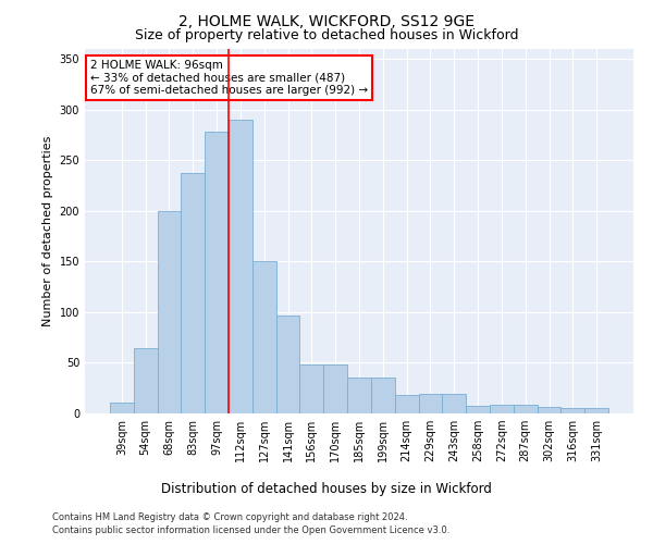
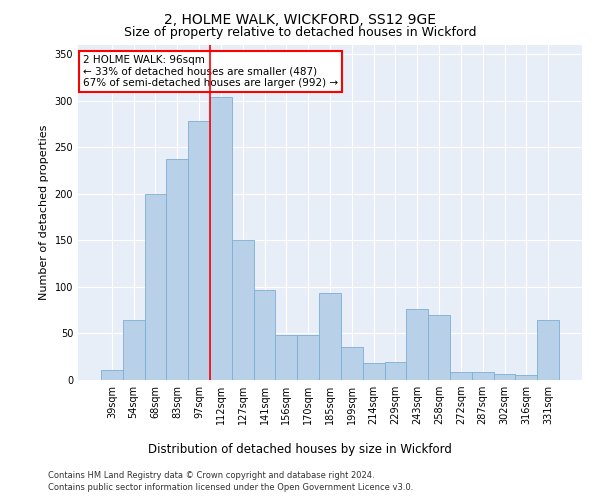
112sqm: 290 -> 304
185sqm: 35 -> 94
243sqm: 19 -> 76
258sqm: 7 -> 70
331sqm: 5 -> 64
